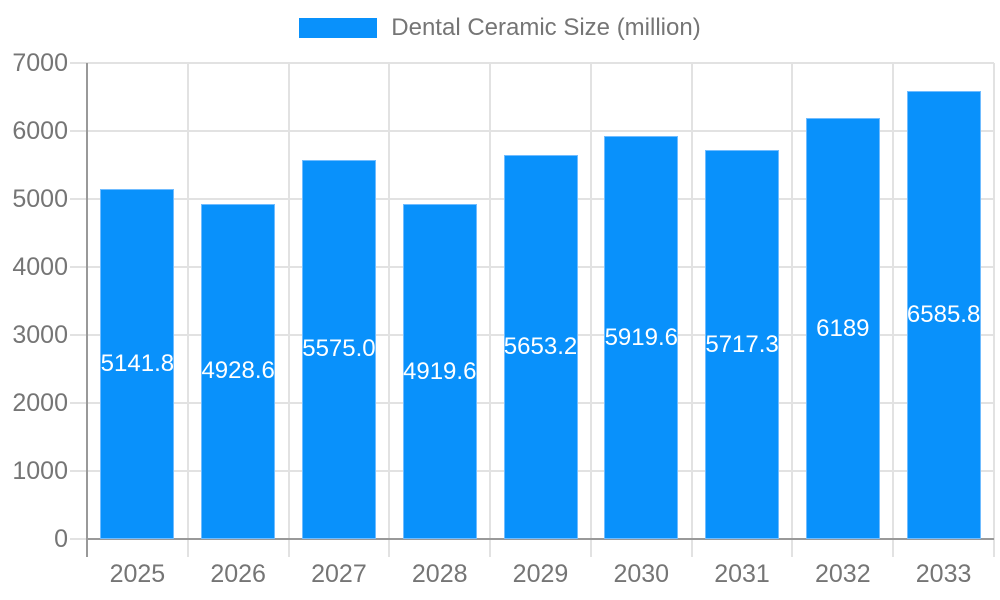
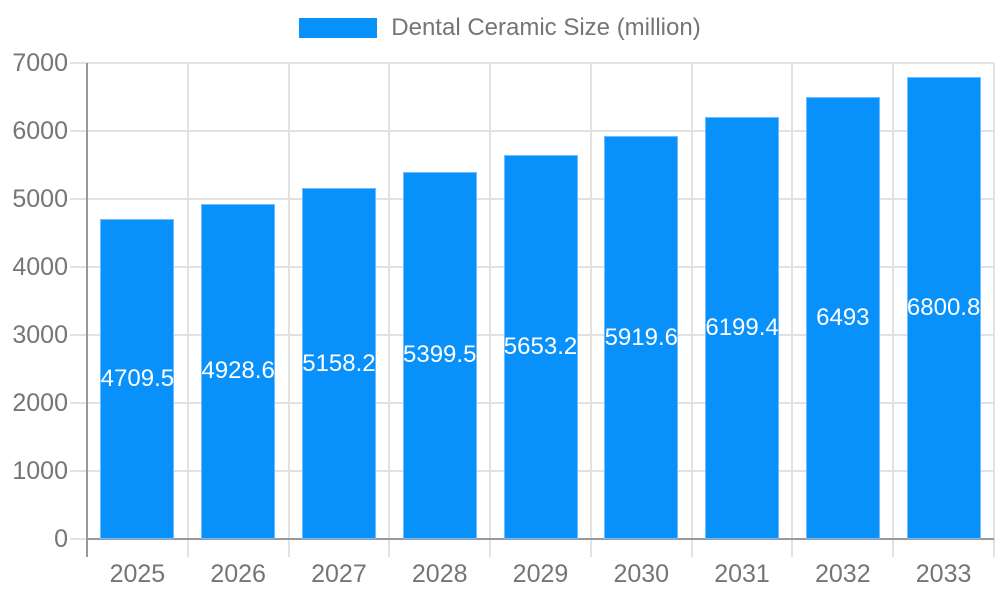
2025: 5141.8 -> 4709.5
2027: 5575.0 -> 5158.2
2028: 4919.6 -> 5399.5
2031: 5717.3 -> 6199.4
2032: 6189 -> 6493
2033: 6585.8 -> 6800.8
